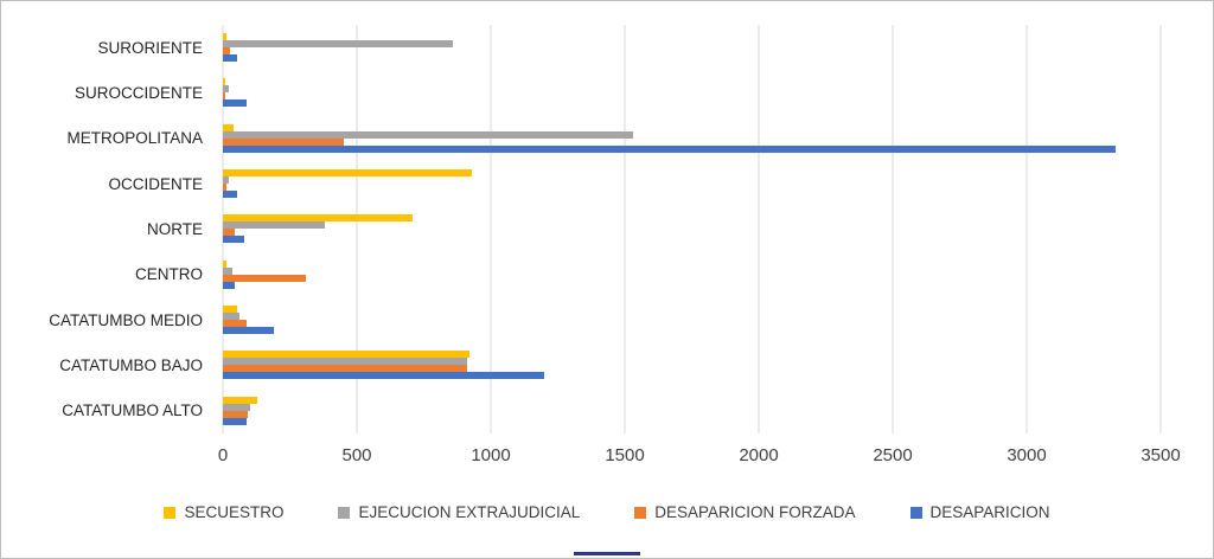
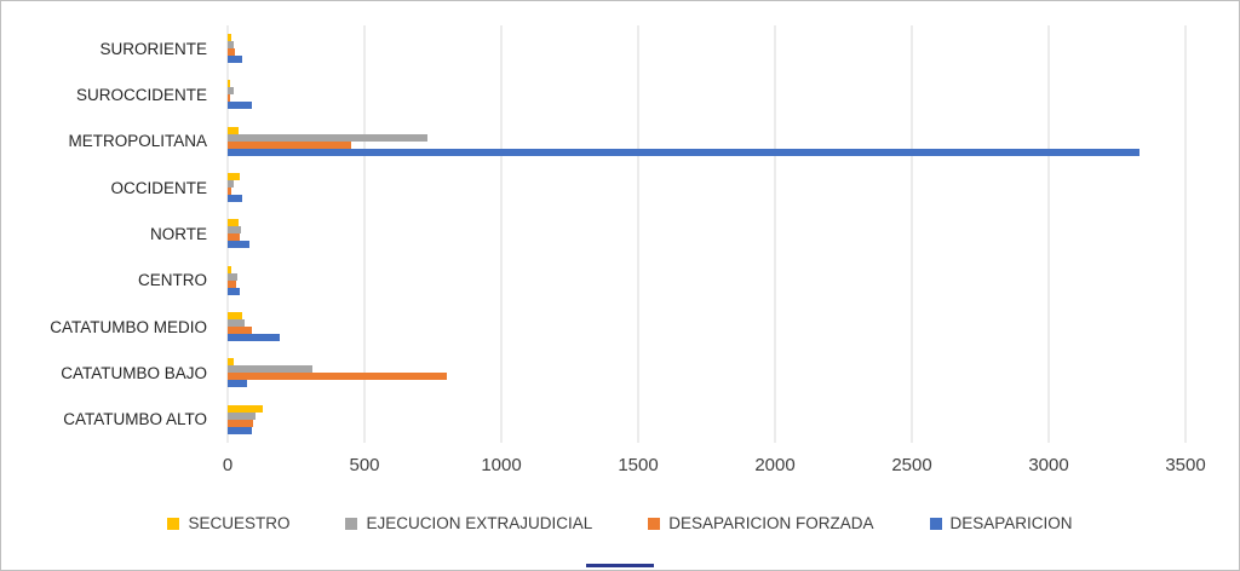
EJECUCION EXTRAJUDICIAL/SURORIENTE: 860 -> 20
EJECUCION EXTRAJUDICIAL/METROPOLITANA: 1530 -> 730
SECUESTRO/OCCIDENTE: 930 -> 40
SECUESTRO/NORTE: 710 -> 40
EJECUCION EXTRAJUDICIAL/NORTE: 380 -> 50
DESAPARICION FORZADA/CENTRO: 310 -> 30
SECUESTRO/CATATUMBO BAJO: 920 -> 20
EJECUCION EXTRAJUDICIAL/CATATUMBO BAJO: 910 -> 310
DESAPARICION FORZADA/CATATUMBO BAJO: 910 -> 800
DESAPARICION/CATATUMBO BAJO: 1200 -> 70
